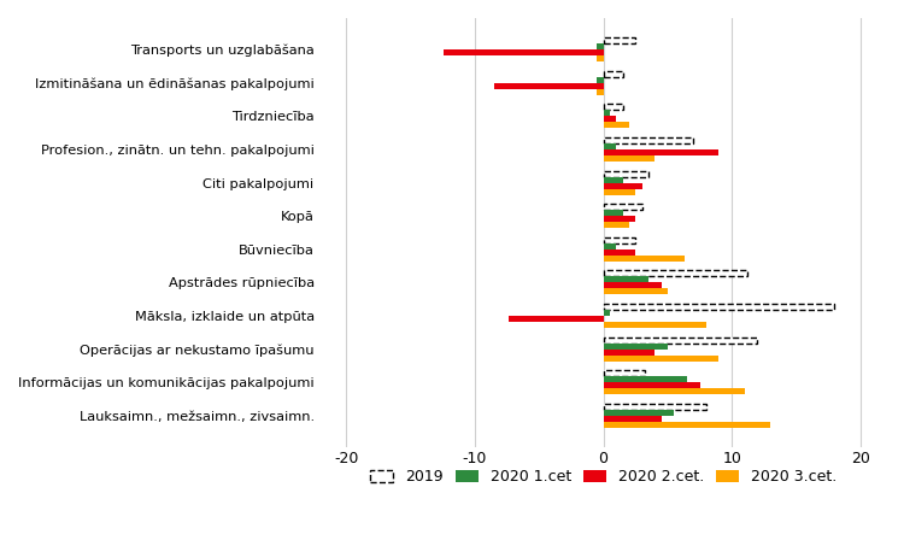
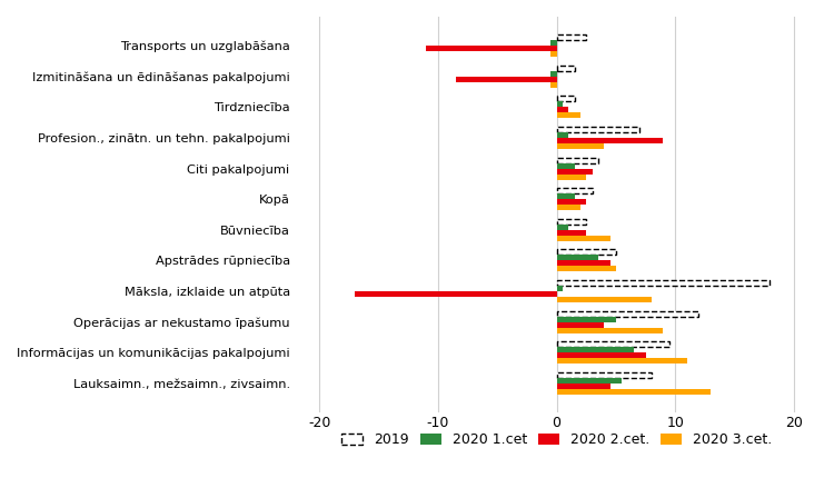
2020 2.cet./Transports un uzglabāšana: -12.4 -> -11.0
2020 3.cet./Būvniecība: 6.3 -> 4.5
2019/Apstrādes rūpniecība: 11.2 -> 5.0
2020 2.cet./Māksla, izklaide un atpūta: -7.4 -> -17.0
2019/Informācijas un komunikācijas pakalpojumi: 3.2 -> 9.5
